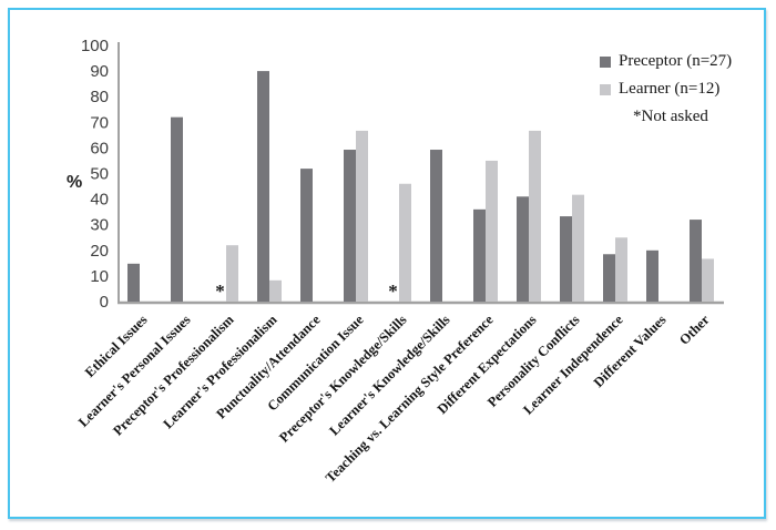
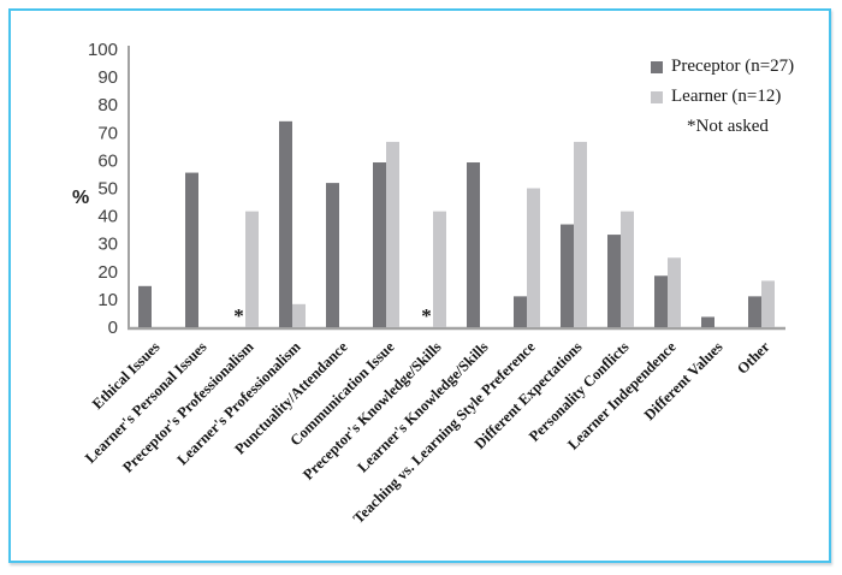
Preceptor (n=27)/Learner's Personal Issues: 72 -> 56
Learner (n=12)/Preceptor's Professionalism: 22 -> 42
Preceptor (n=27)/Learner's Professionalism: 90 -> 74
Learner (n=12)/Preceptor's Knowledge/Skills: 46 -> 42
Preceptor (n=27)/Teaching vs. Learning Style Preference: 36 -> 11
Learner (n=12)/Teaching vs. Learning Style Preference: 55 -> 50
Preceptor (n=27)/Different Expectations: 41 -> 37
Preceptor (n=27)/Different Values: 20 -> 4
Preceptor (n=27)/Other: 32 -> 11
